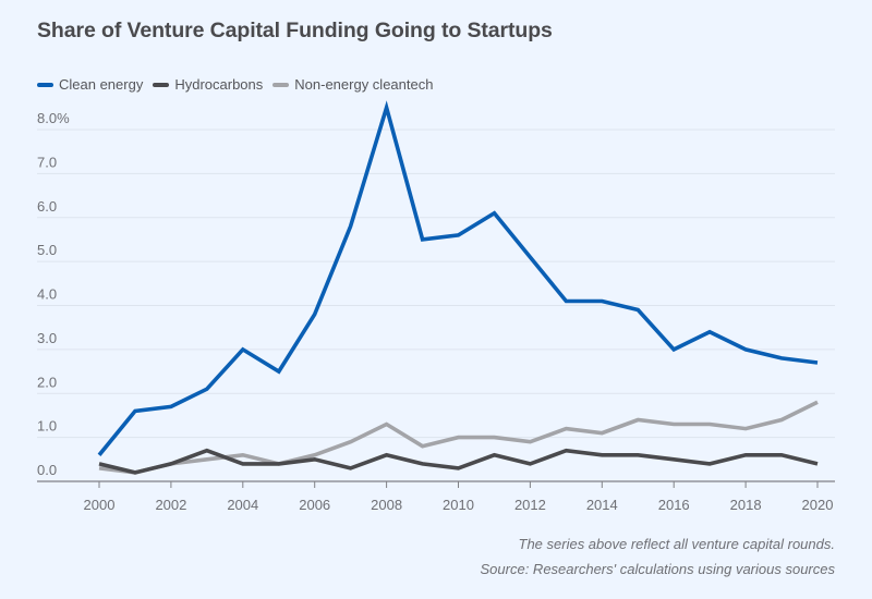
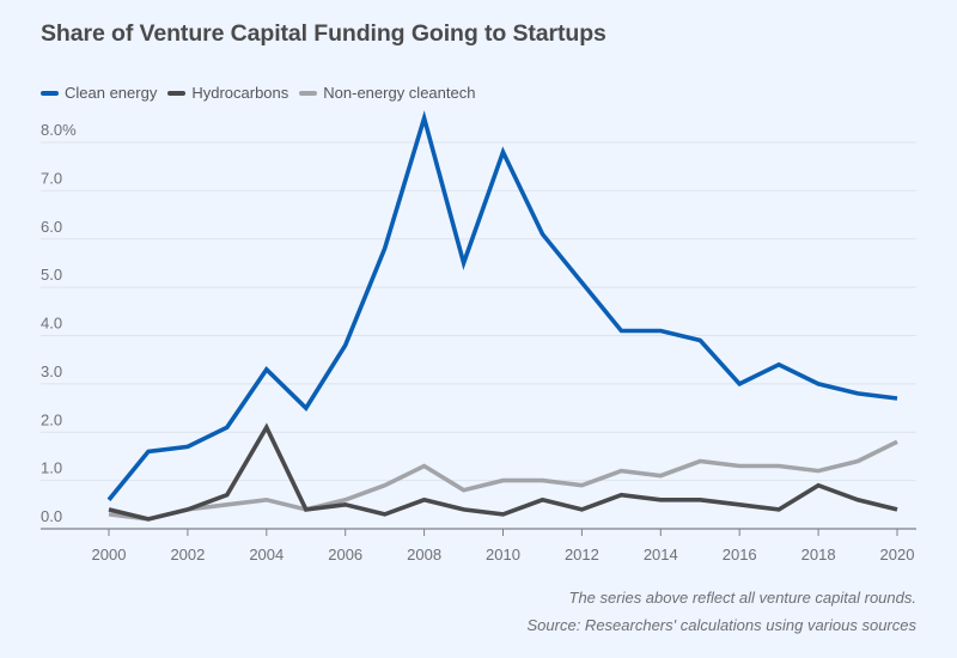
Clean energy/2004: 3.0% -> 3.3%
Hydrocarbons/2004: 0.4% -> 2.1%
Clean energy/2010: 5.6% -> 7.8%
Hydrocarbons/2018: 0.6% -> 0.9%
